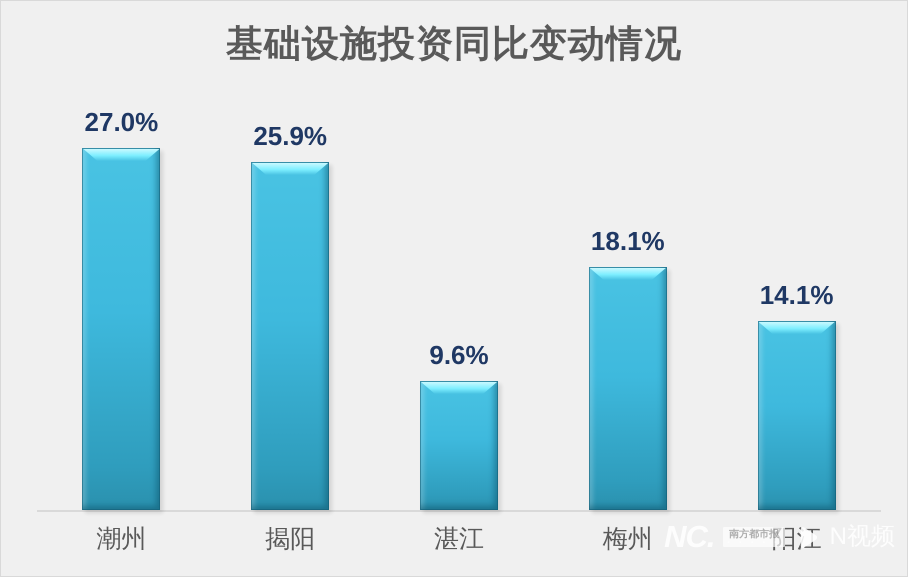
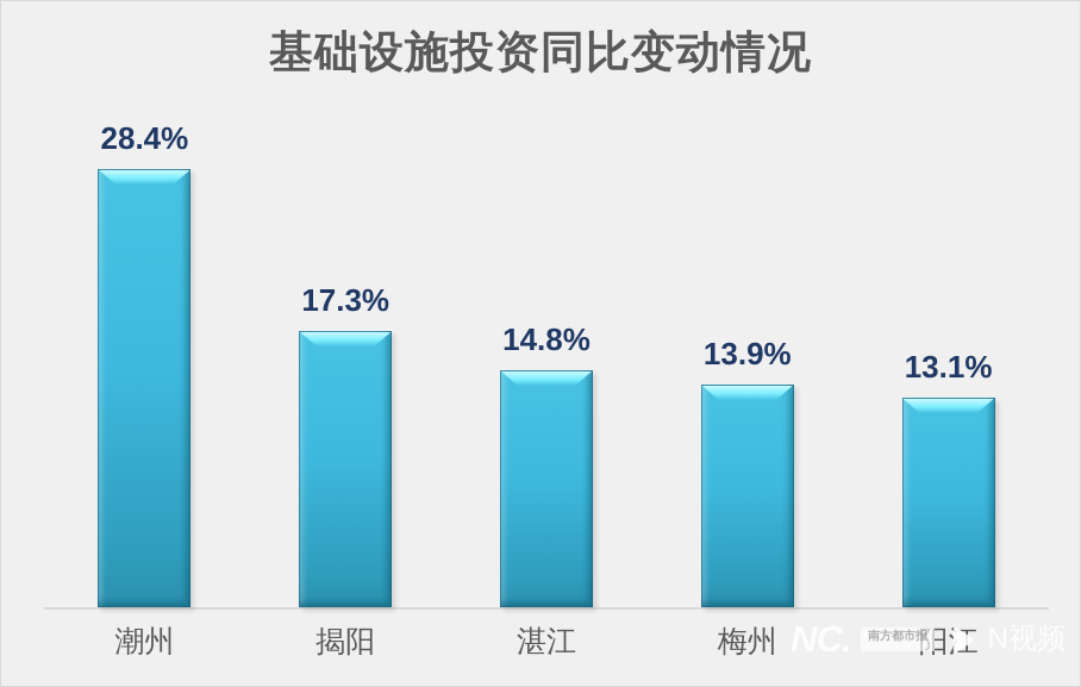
潮州: 27.0% -> 28.4%
揭阳: 25.9% -> 17.3%
湛江: 9.6% -> 14.8%
梅州: 18.1% -> 13.9%
阳江: 14.1% -> 13.1%
